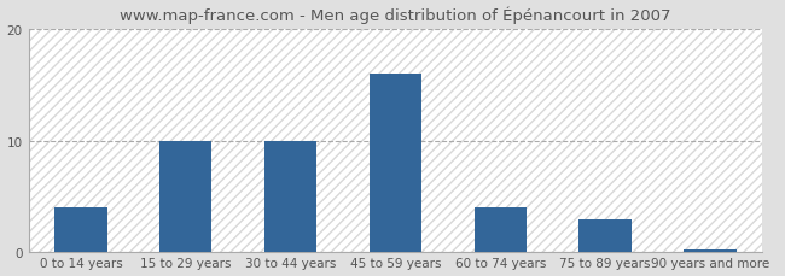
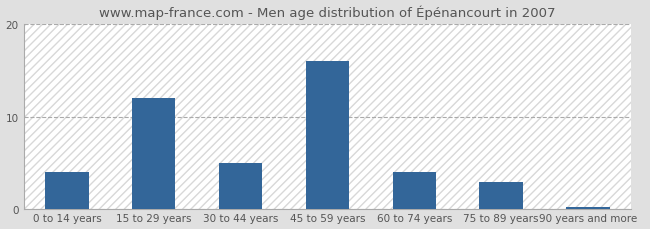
15 to 29 years: 10.0 -> 12.0
30 to 44 years: 10.0 -> 5.0
